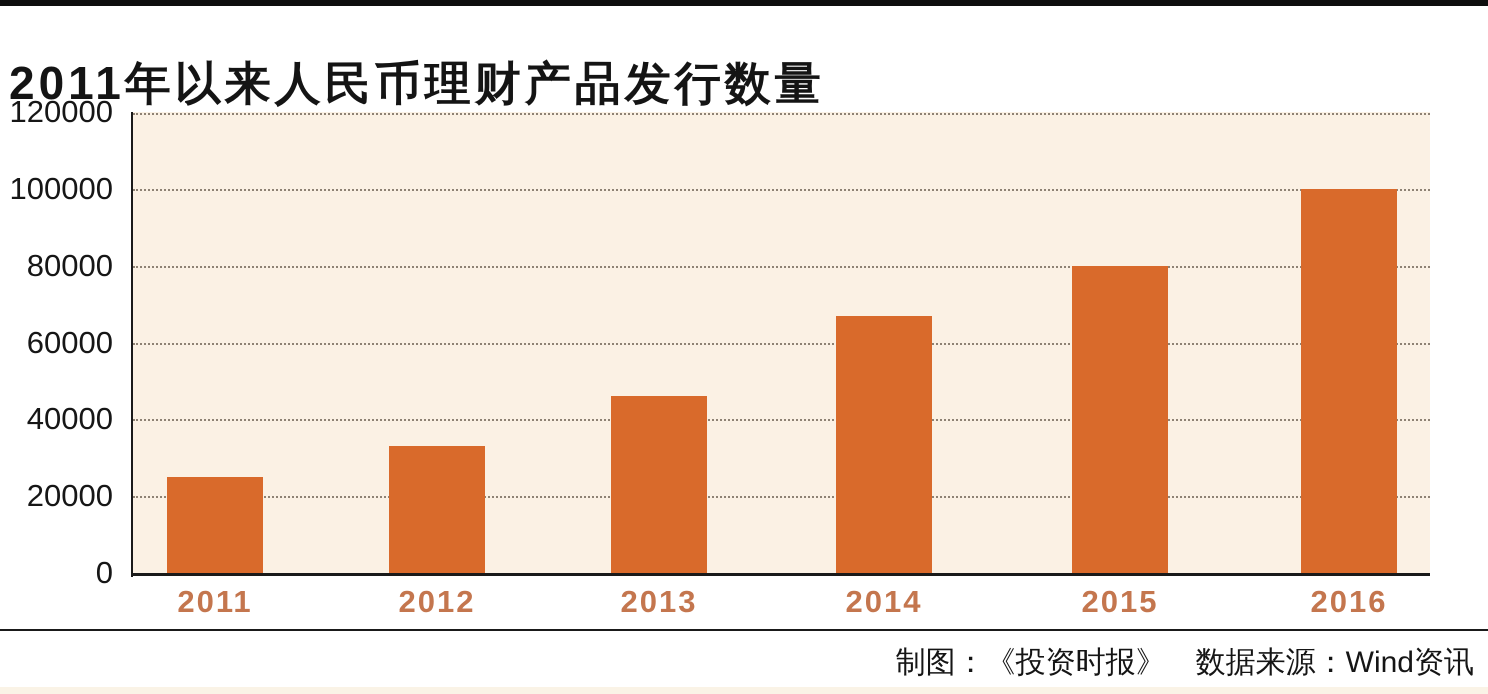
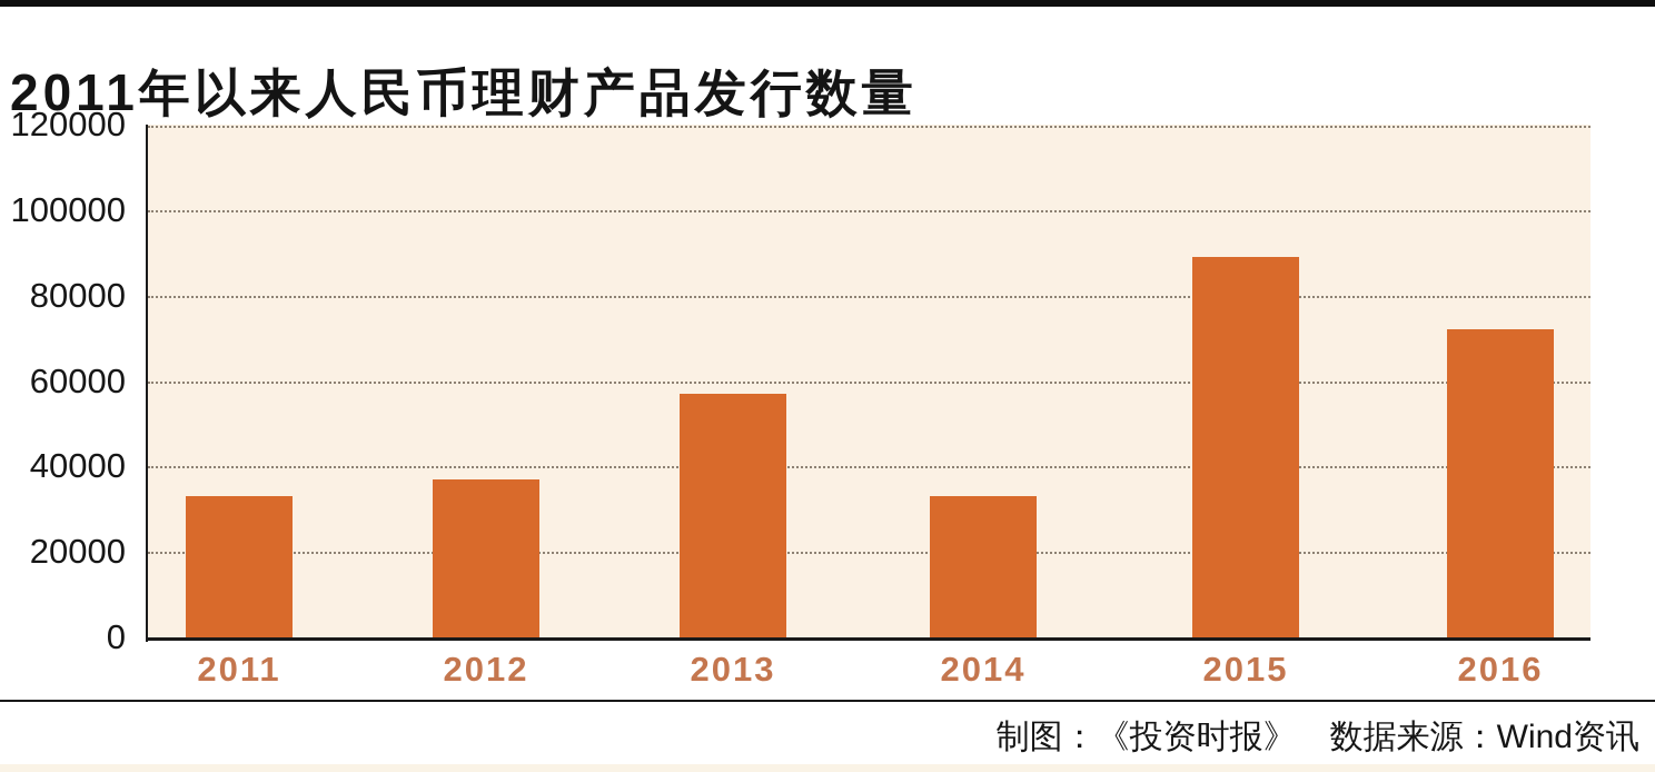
2011: 25000 -> 33000
2012: 33000 -> 37000
2013: 46000 -> 57000
2014: 67000 -> 33000
2015: 80000 -> 89000
2016: 100000 -> 72000
